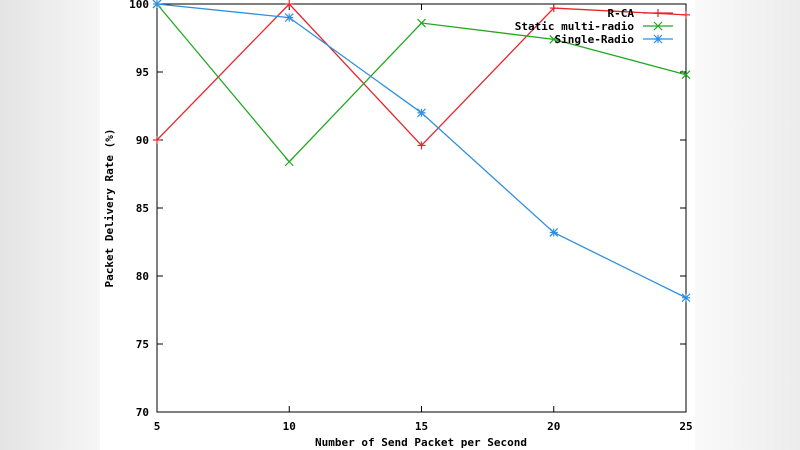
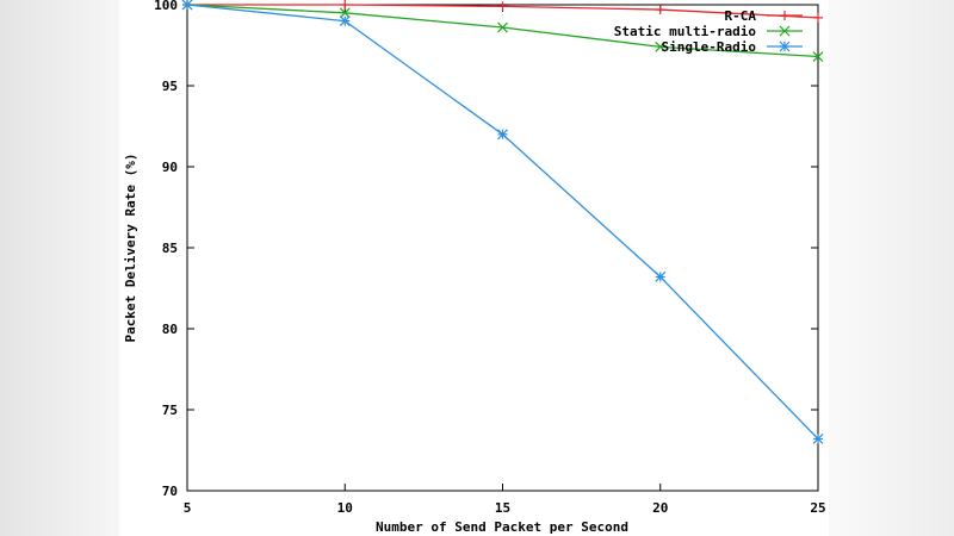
R-CA/5: 90.0 -> 100.0
Static multi-radio/10: 88.4 -> 99.5
R-CA/15: 89.6 -> 99.9
Static multi-radio/25: 94.8 -> 96.8
Single-Radio/25: 78.4 -> 73.2
